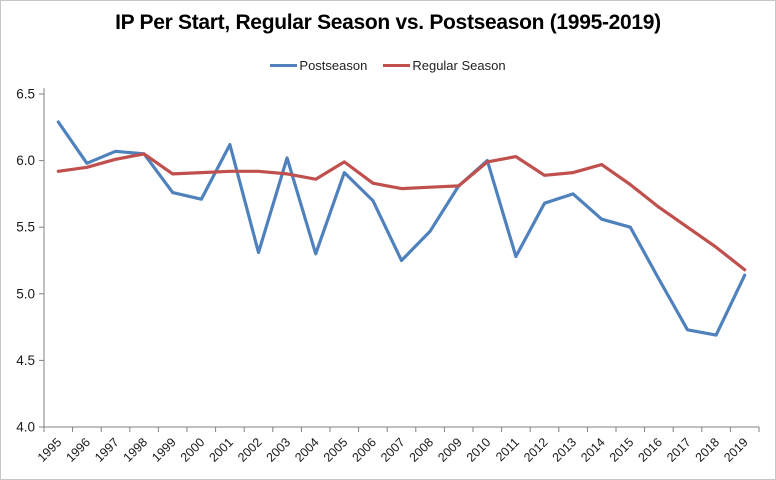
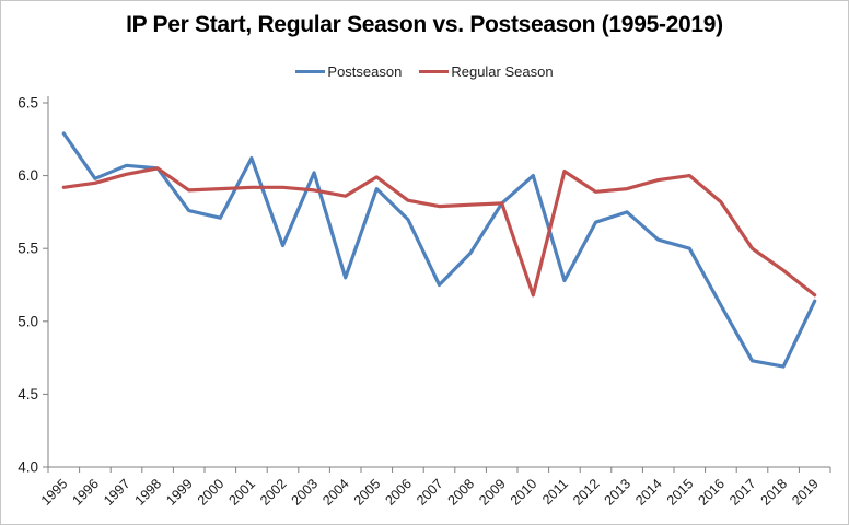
Postseason/2002: 5.31 -> 5.52
Regular Season/2010: 5.99 -> 5.18
Regular Season/2015: 5.82 -> 6.00
Regular Season/2016: 5.65 -> 5.82
